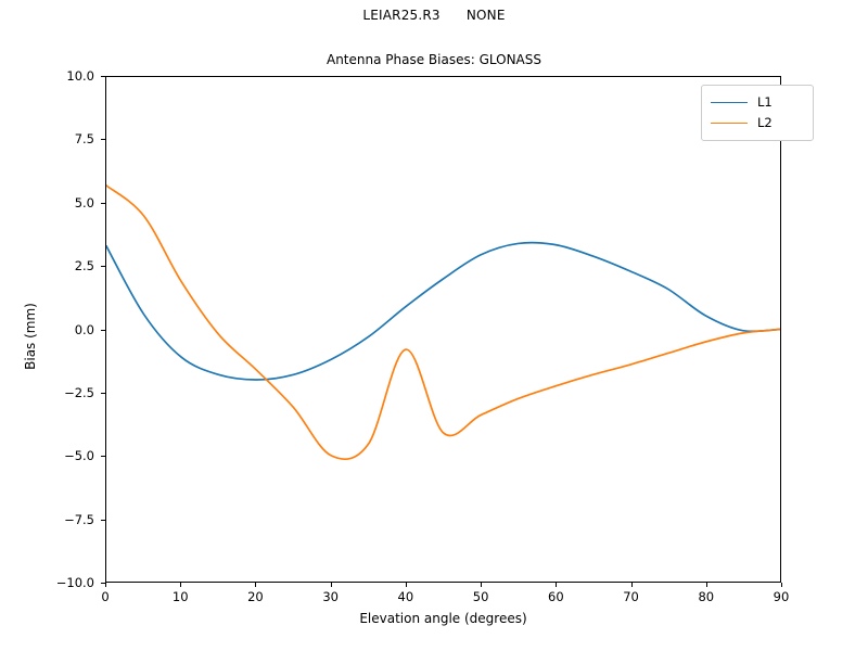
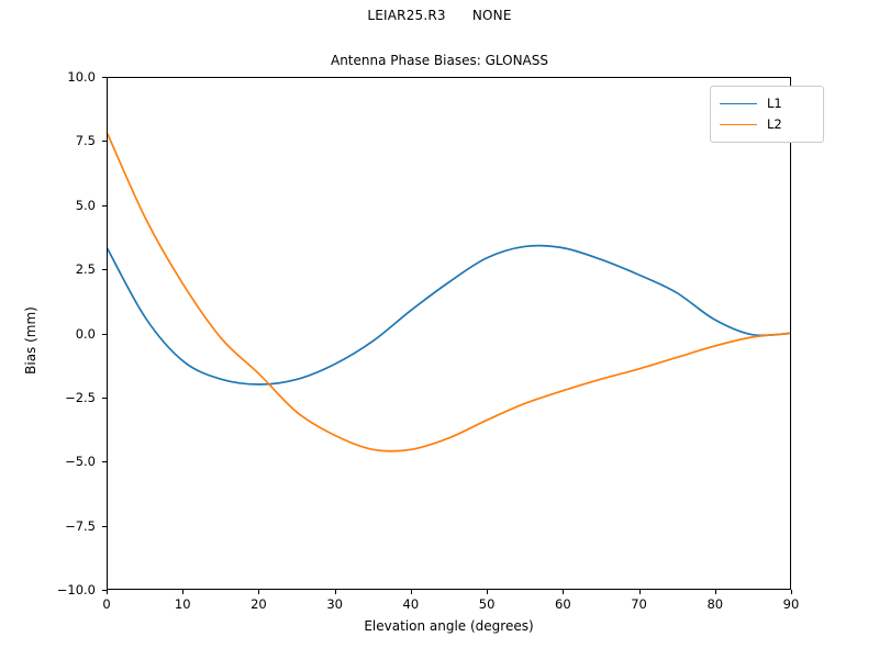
L2/0: 5.7 -> 7.8
L2/30: -5.0 -> -4.0
L2/40: -0.8 -> -4.5
